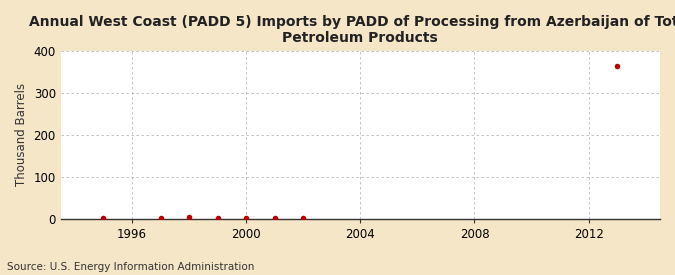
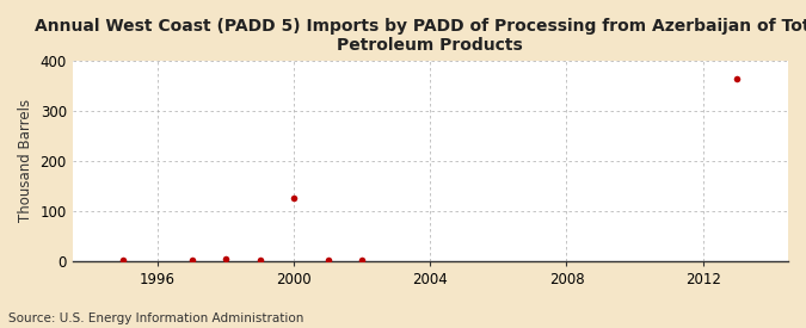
2000: 1 -> 125
